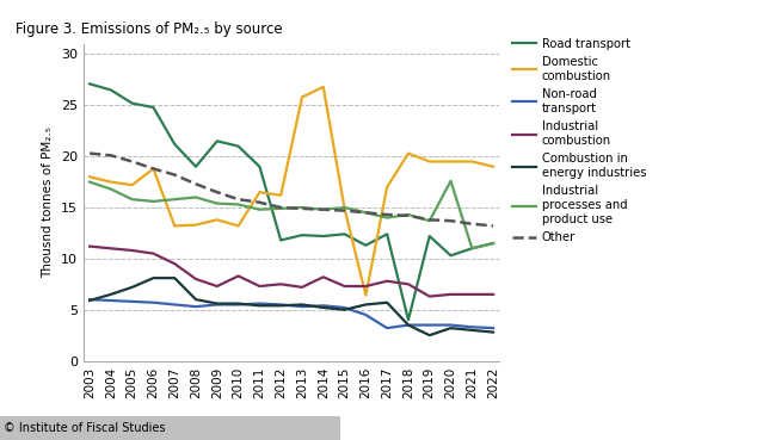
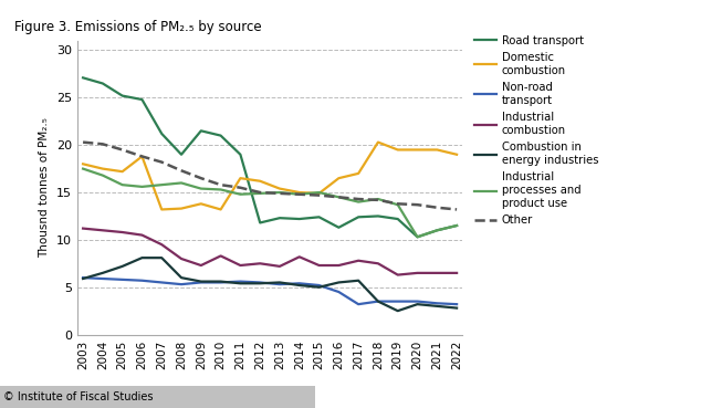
Domestic combustion/2013: 25.8 -> 15.4
Domestic combustion/2014: 26.8 -> 15.0
Domestic combustion/2016: 6.4 -> 16.5
Road transport/2018: 4.0 -> 12.5
Industrial processes and product use/2020: 17.6 -> 10.3
